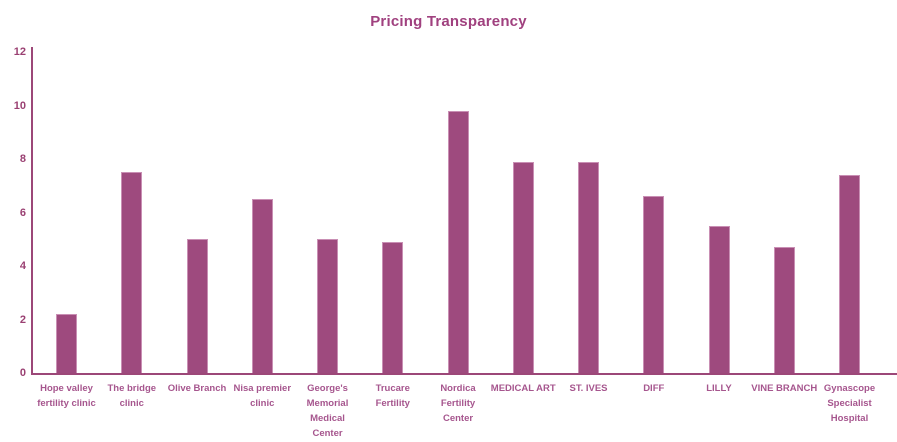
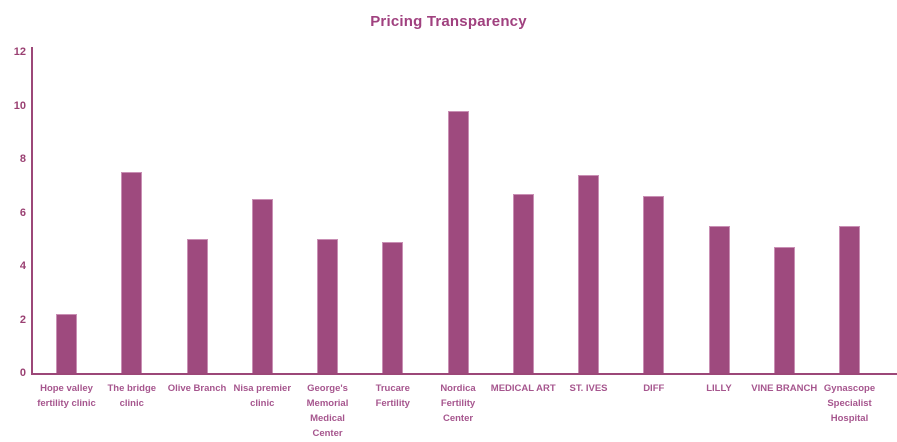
MEDICAL ART: 7.9 -> 6.7
ST. IVES: 7.9 -> 7.4
Gynascope Specialist Hospital: 7.4 -> 5.5
